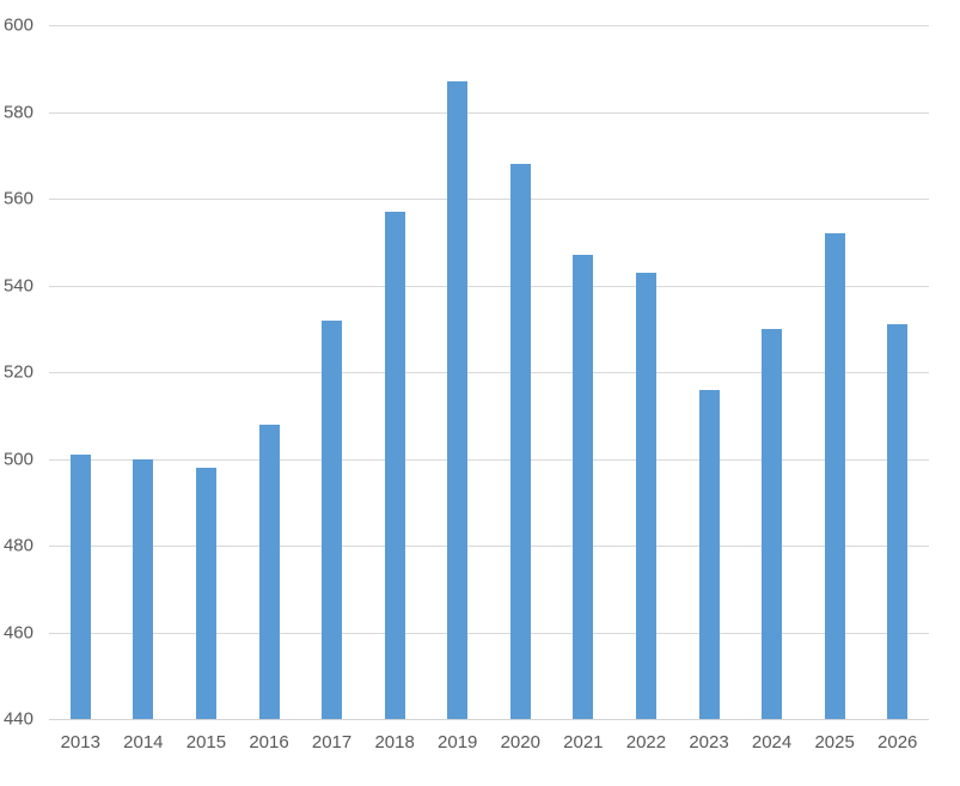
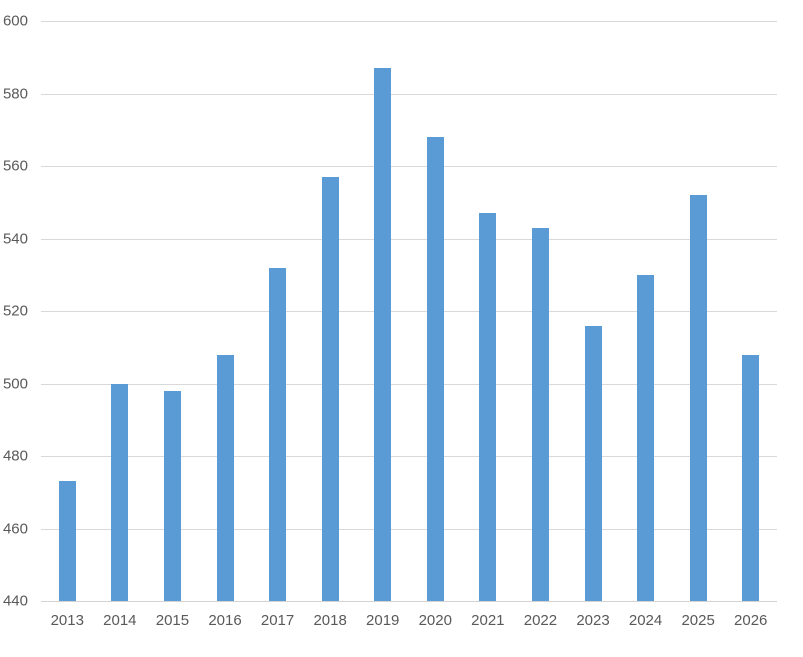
2013: 501 -> 473
2026: 531 -> 508
